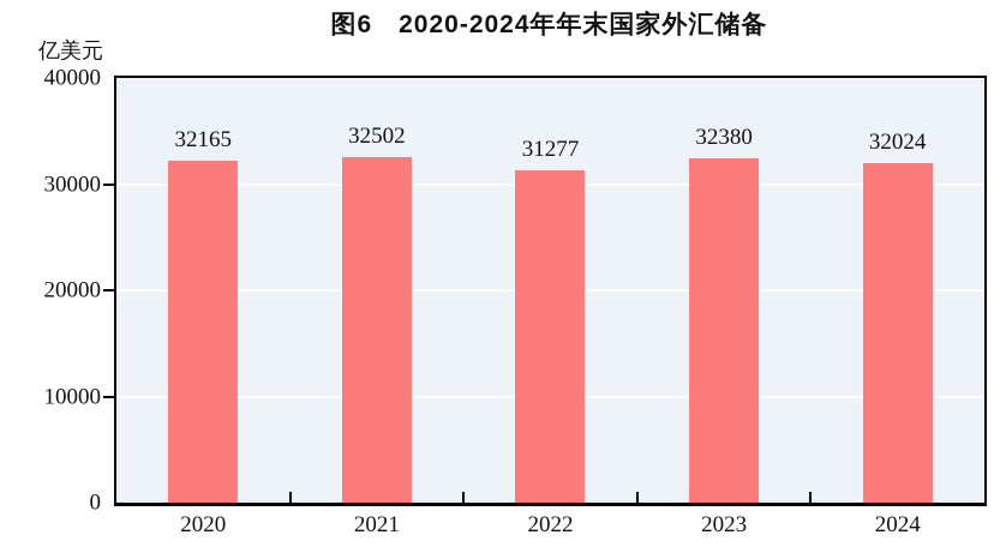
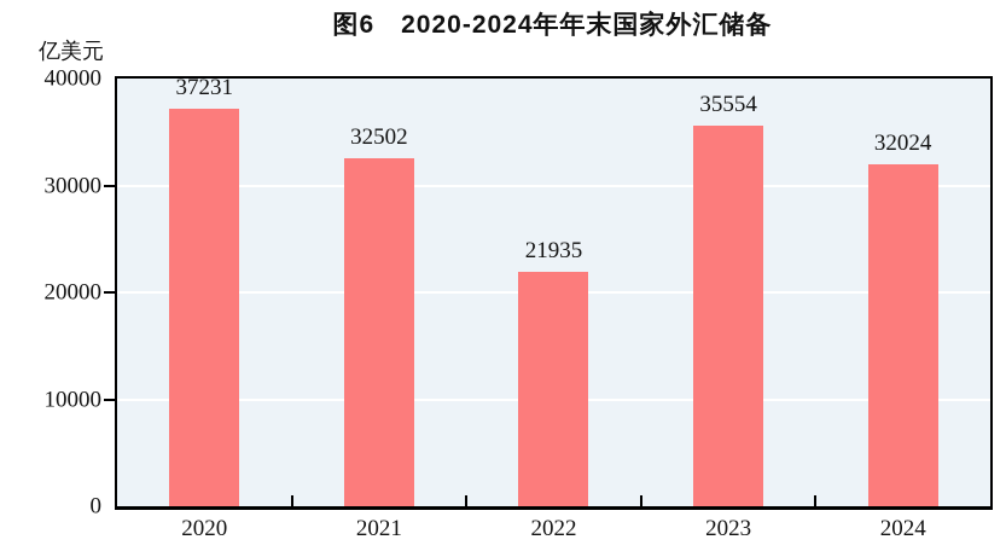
2020: 32165 -> 37231
2022: 31277 -> 21935
2023: 32380 -> 35554
